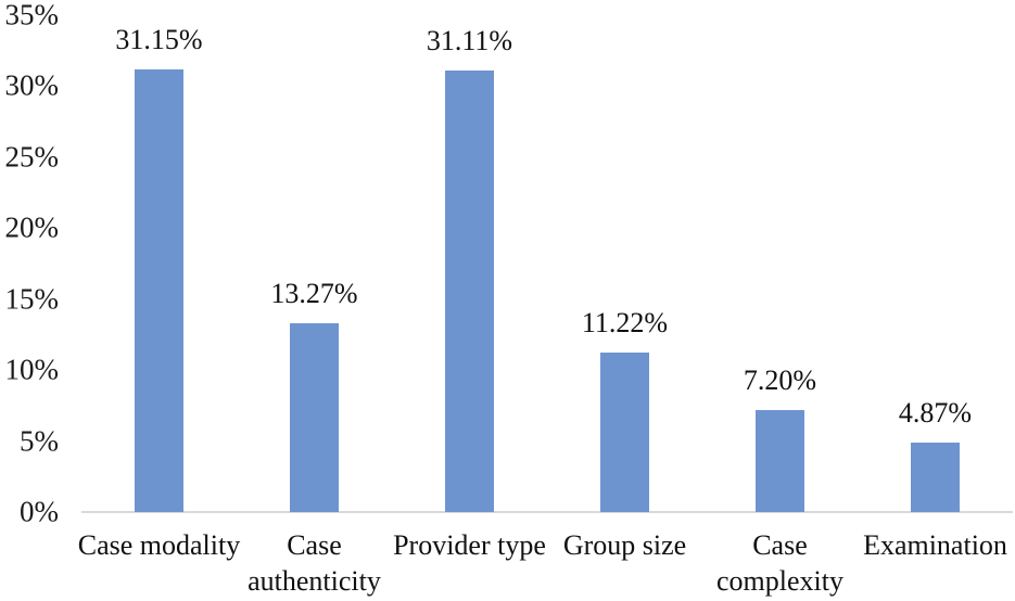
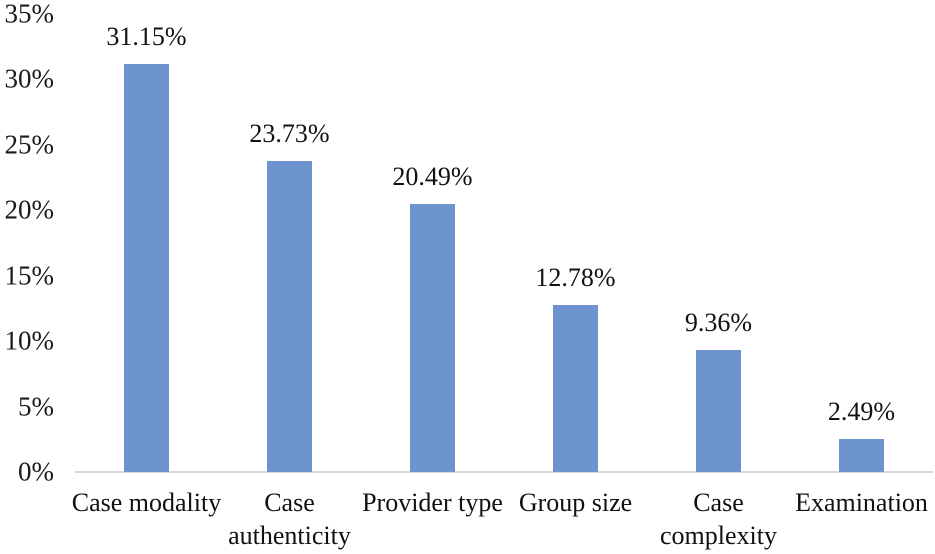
Case authenticity: 13.27% -> 23.73%
Provider type: 31.11% -> 20.49%
Group size: 11.22% -> 12.78%
Case complexity: 7.20% -> 9.36%
Examination: 4.87% -> 2.49%
